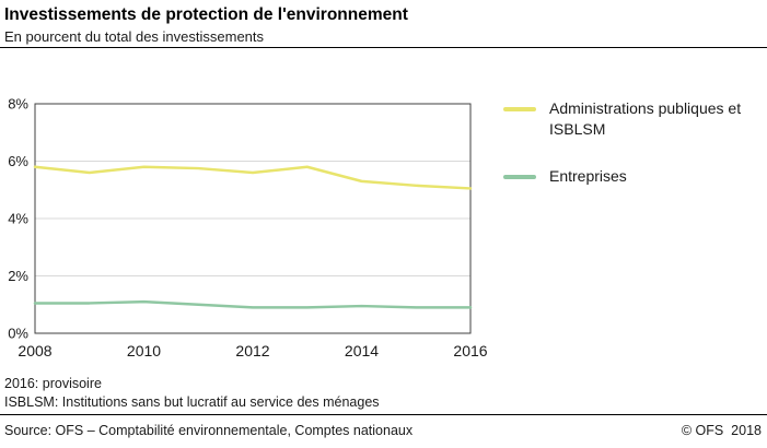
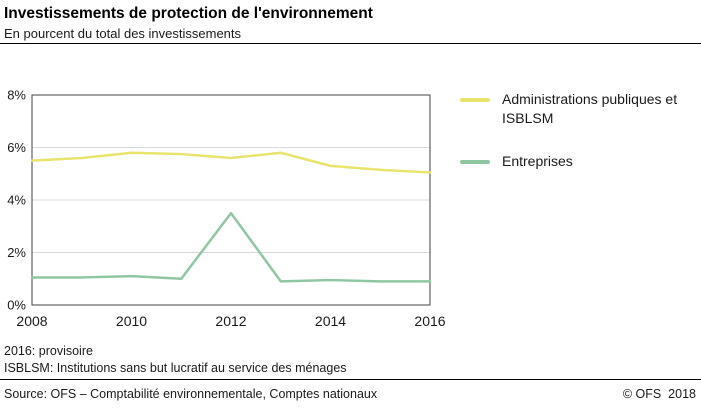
Administrations publiques et ISBLSM/2008: 5.8% -> 5.5%
Entreprises/2012: 0.9% -> 3.5%
